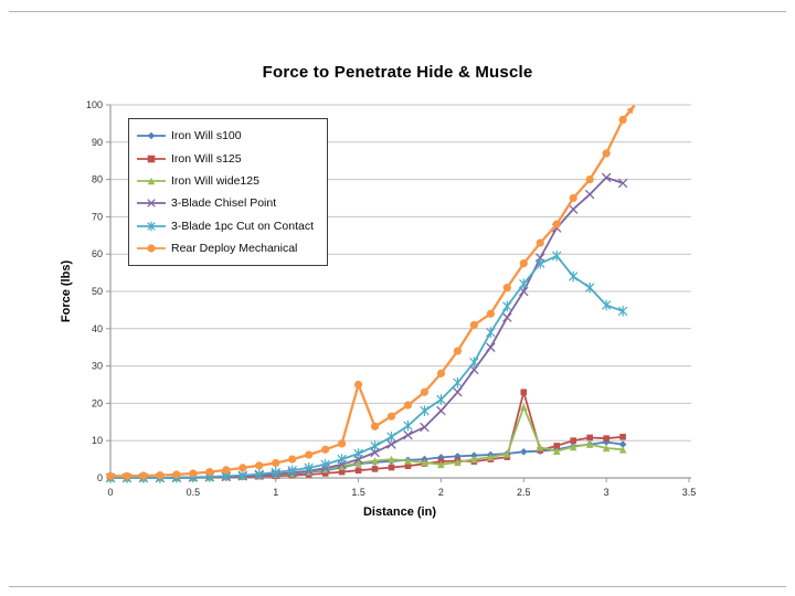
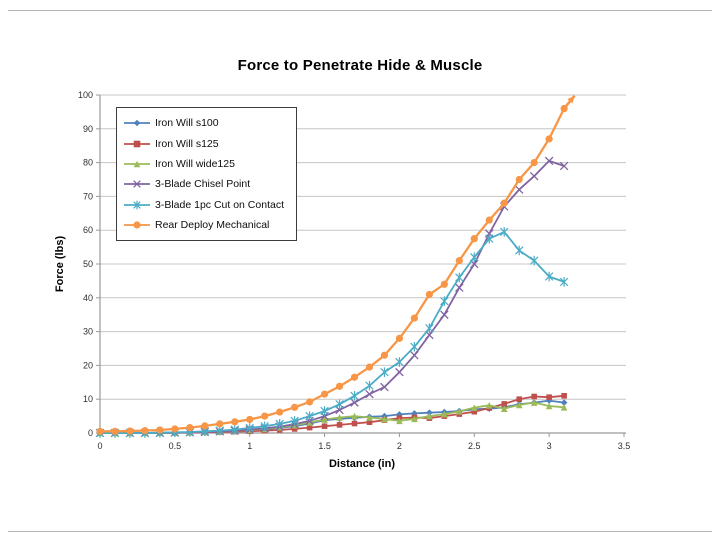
Rear Deploy Mechanical/1.5: 25 -> 12
Iron Will s125/2.5: 23 -> 6
Iron Will wide125/2.5: 19 -> 8
